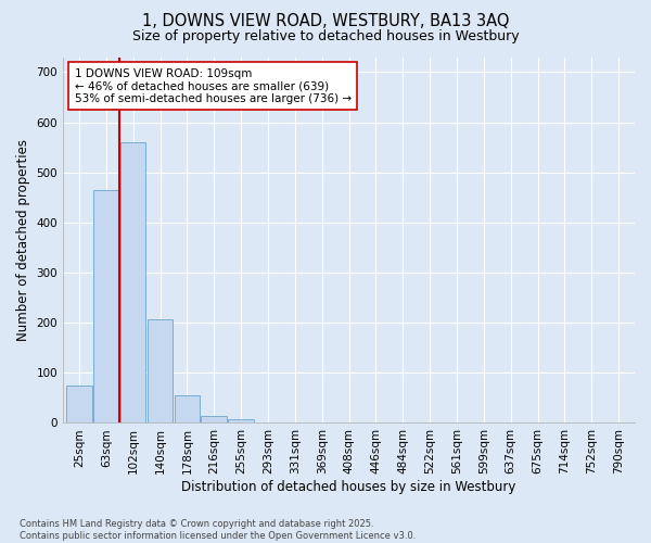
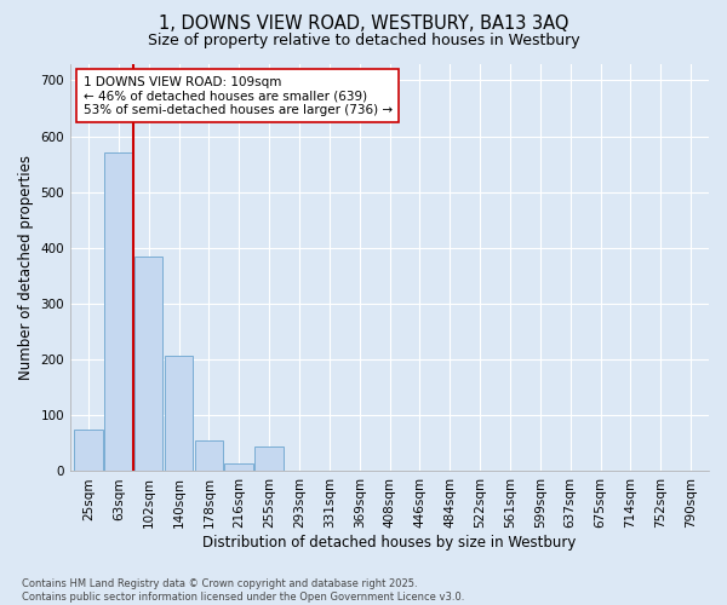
63sqm: 465 -> 570
102sqm: 560 -> 385
255sqm: 7 -> 45
